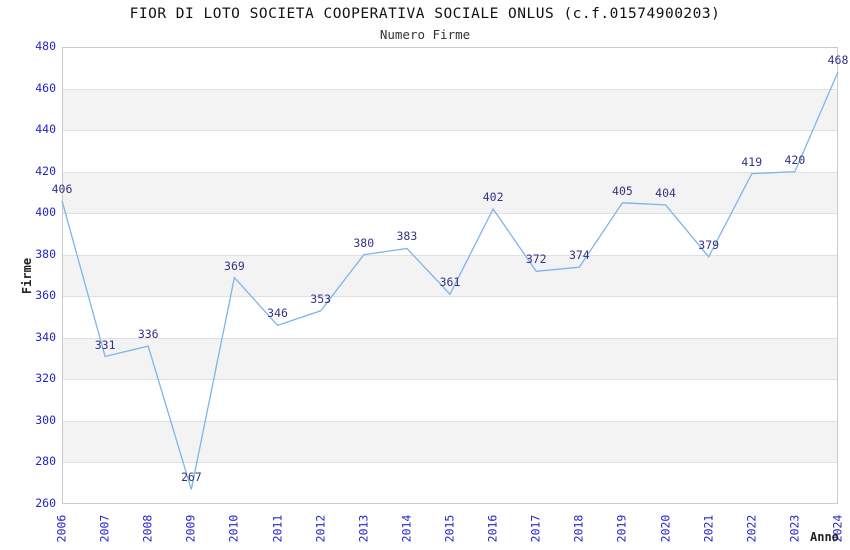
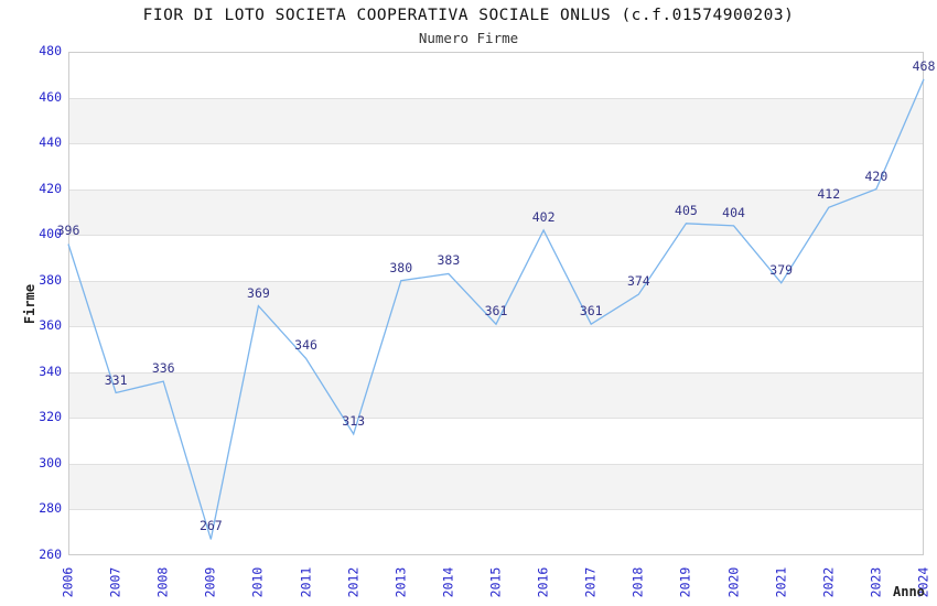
2006: 406 -> 396
2012: 353 -> 313
2017: 372 -> 361
2022: 419 -> 412
